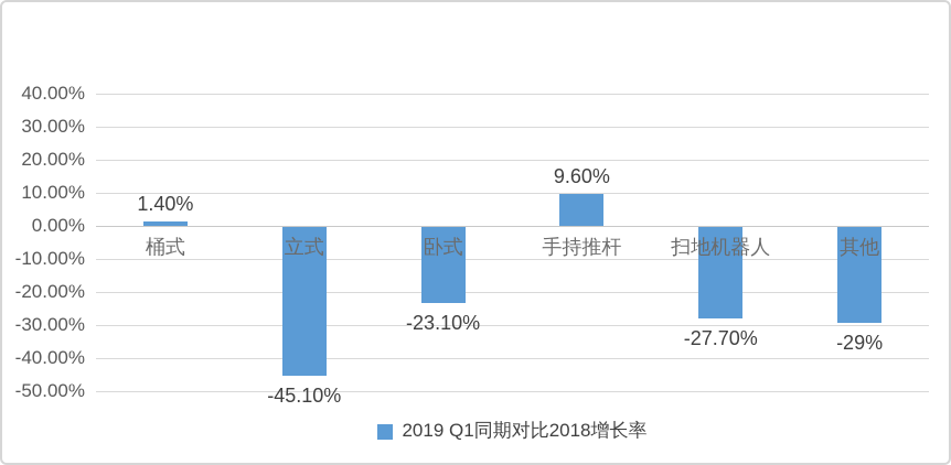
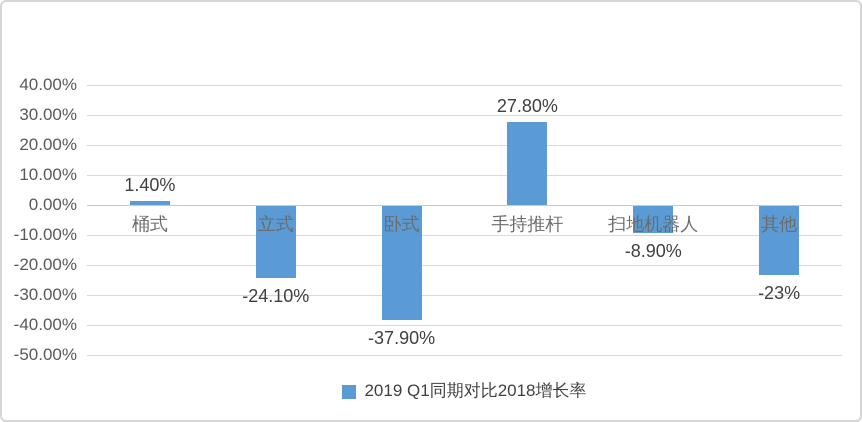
立式: -45.10% -> -24.10%
卧式: -23.10% -> -37.90%
手持推杆: 9.60% -> 27.80%
扫地机器人: -27.70% -> -8.90%
其他: -29% -> -23%
